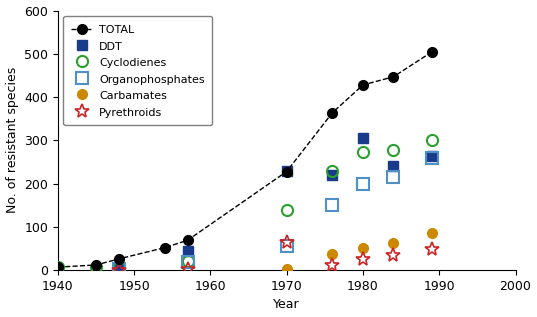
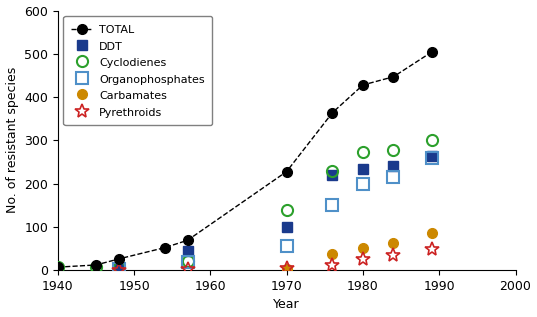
DDT/1970: 230 -> 100
Pyrethroids/1970: 65 -> 5
DDT/1980: 305 -> 233
